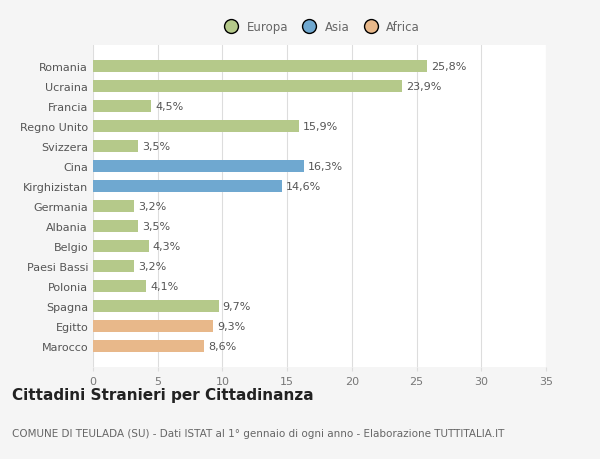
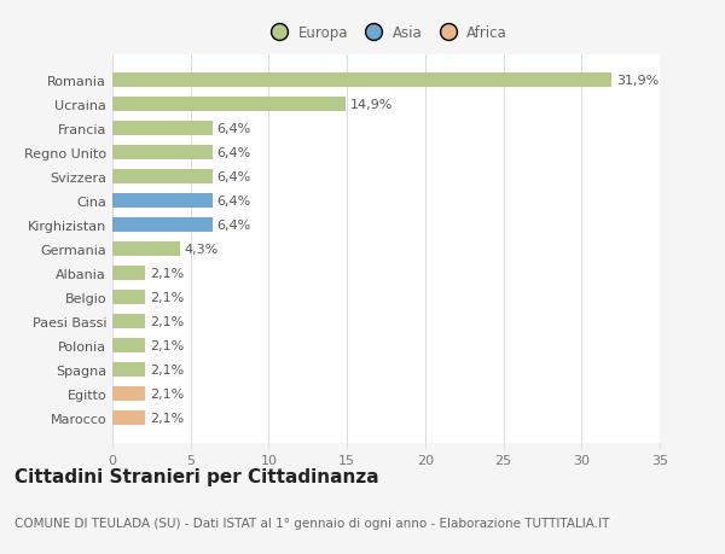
Romania: 25,8% -> 31,9%
Ucraina: 23,9% -> 14,9%
Francia: 4,5% -> 6,4%
Regno Unito: 15,9% -> 6,4%
Svizzera: 3,5% -> 6,4%
Cina: 16,3% -> 6,4%
Kirghizistan: 14,6% -> 6,4%
Germania: 3,2% -> 4,3%
Albania: 3,5% -> 2,1%
Belgio: 4,3% -> 2,1%
Paesi Bassi: 3,2% -> 2,1%
Polonia: 4,1% -> 2,1%
Spagna: 9,7% -> 2,1%
Egitto: 9,3% -> 2,1%
Marocco: 8,6% -> 2,1%
